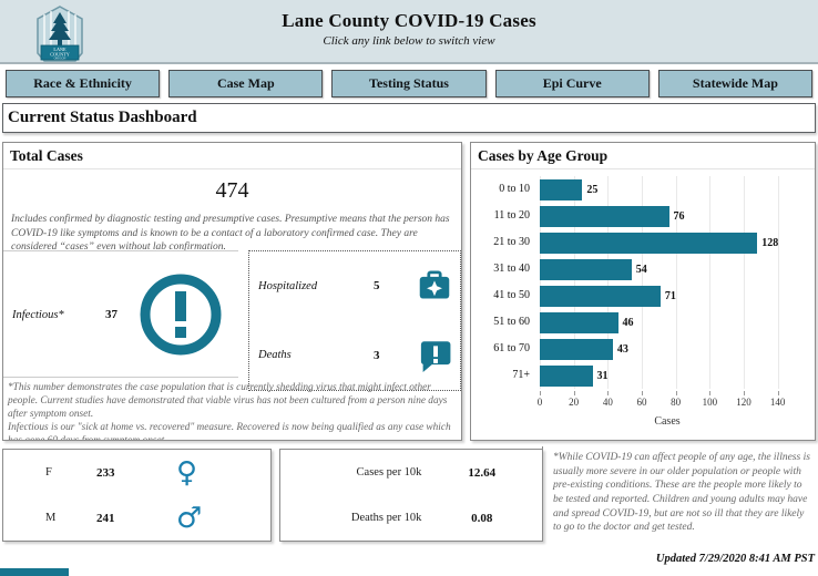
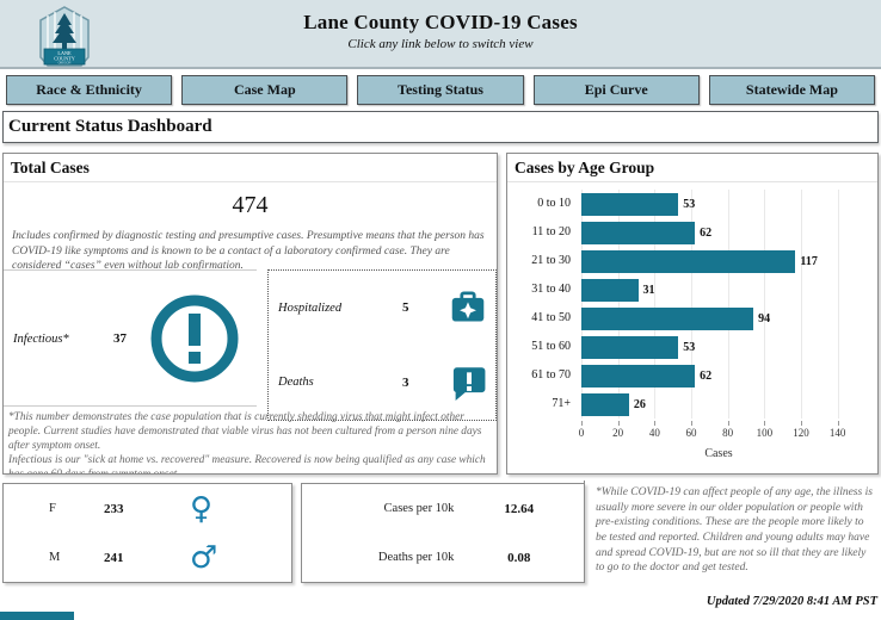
0 to 10: 25 -> 53
11 to 20: 76 -> 62
21 to 30: 128 -> 117
31 to 40: 54 -> 31
41 to 50: 71 -> 94
51 to 60: 46 -> 53
61 to 70: 43 -> 62
71+: 31 -> 26
